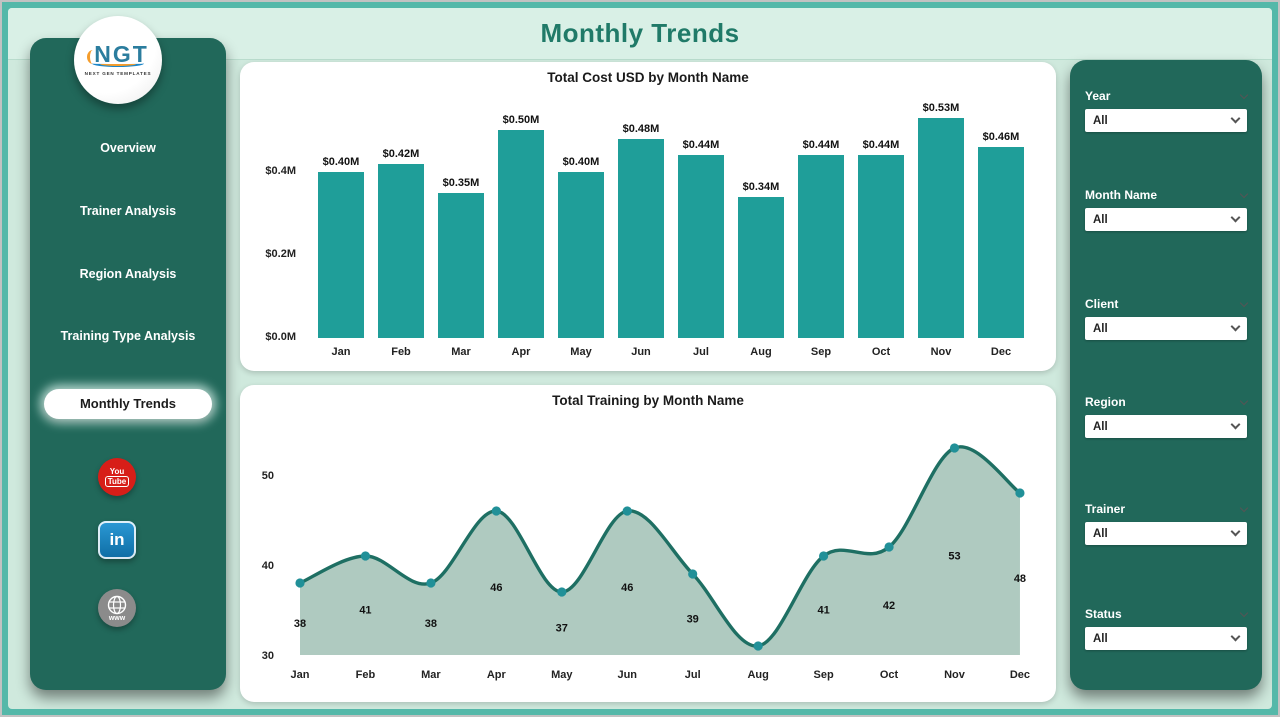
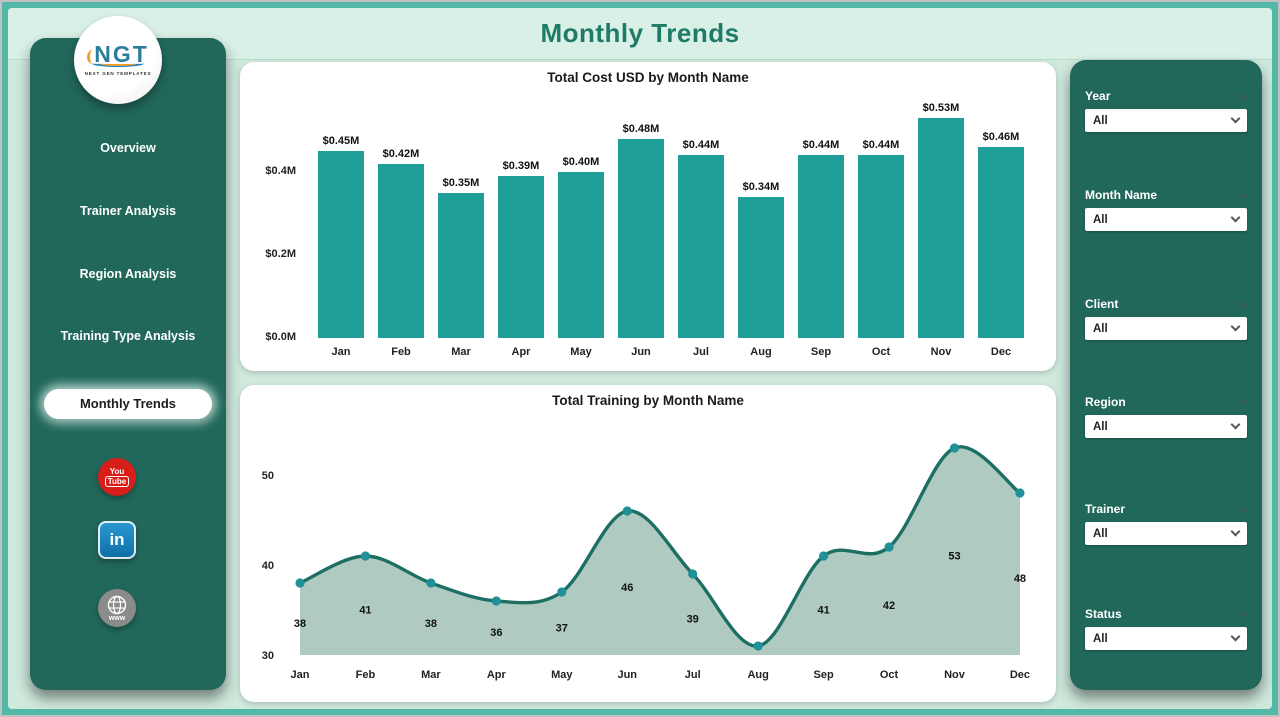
Total Cost USD by Month Name/Jan: $0.40M -> $0.45M
Total Cost USD by Month Name/Apr: $0.50M -> $0.39M
Total Training by Month Name/Apr: 46 -> 36
